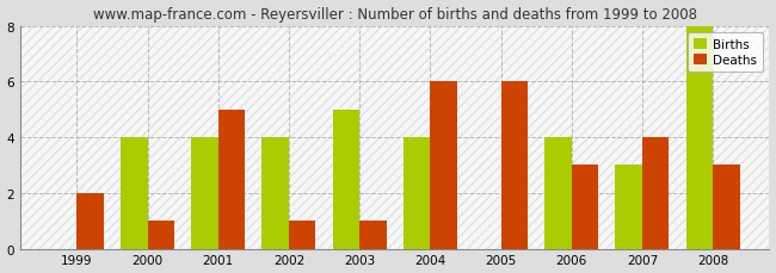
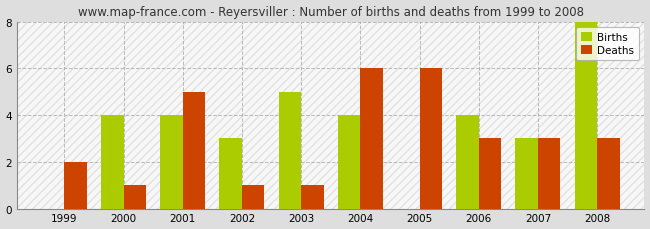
Births/2002: 4 -> 3
Deaths/2007: 4 -> 3
